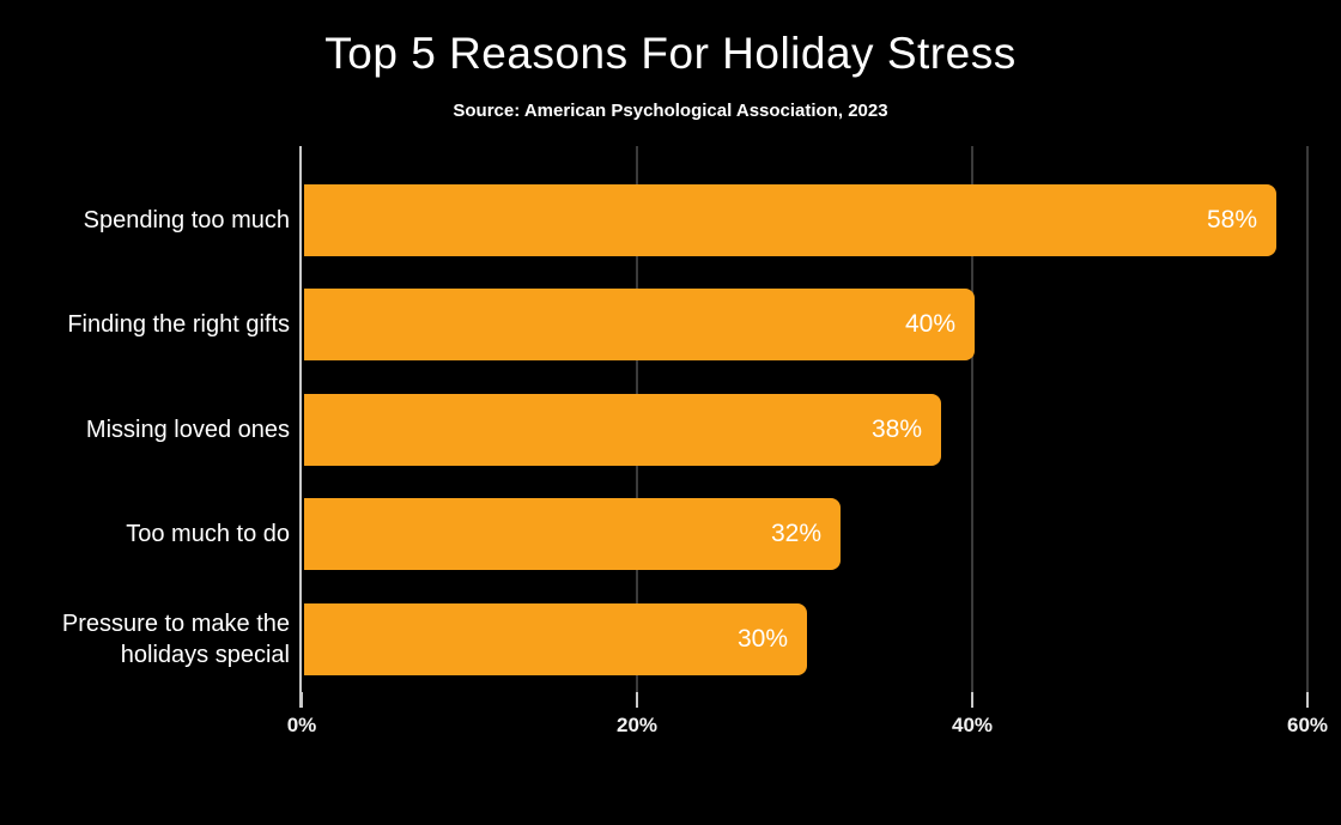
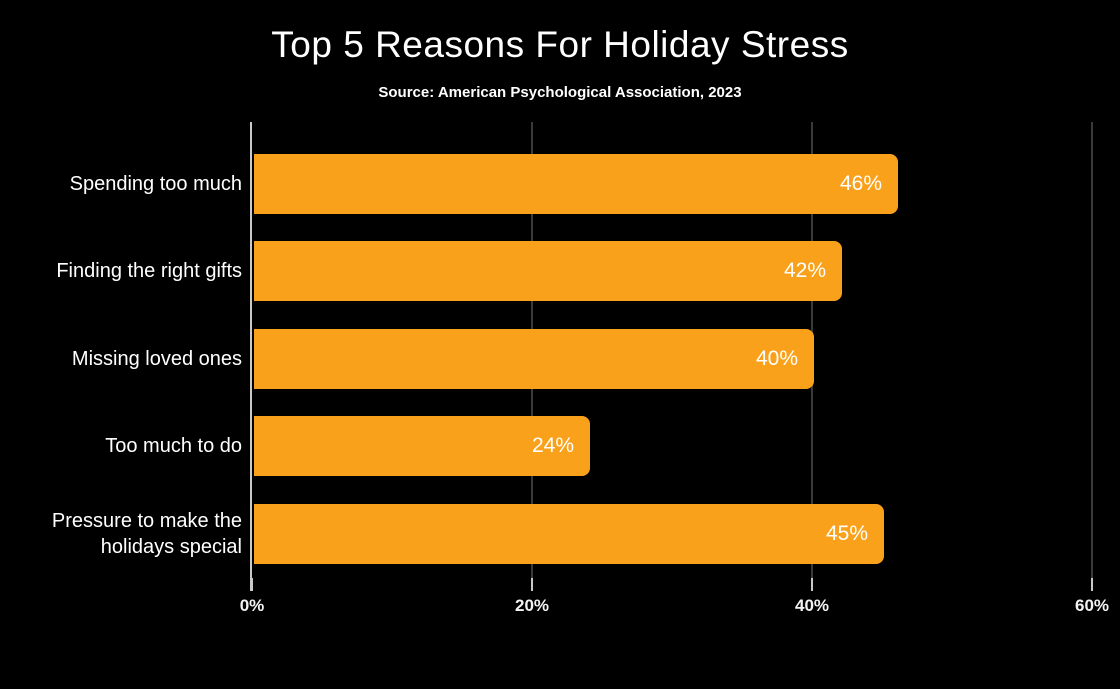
Spending too much: 58% -> 46%
Finding the right gifts: 40% -> 42%
Missing loved ones: 38% -> 40%
Too much to do: 32% -> 24%
Pressure to make the holidays special: 30% -> 45%
